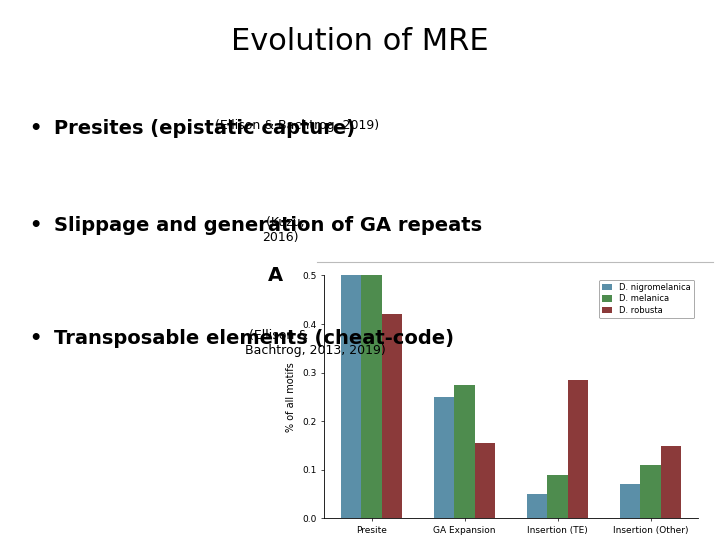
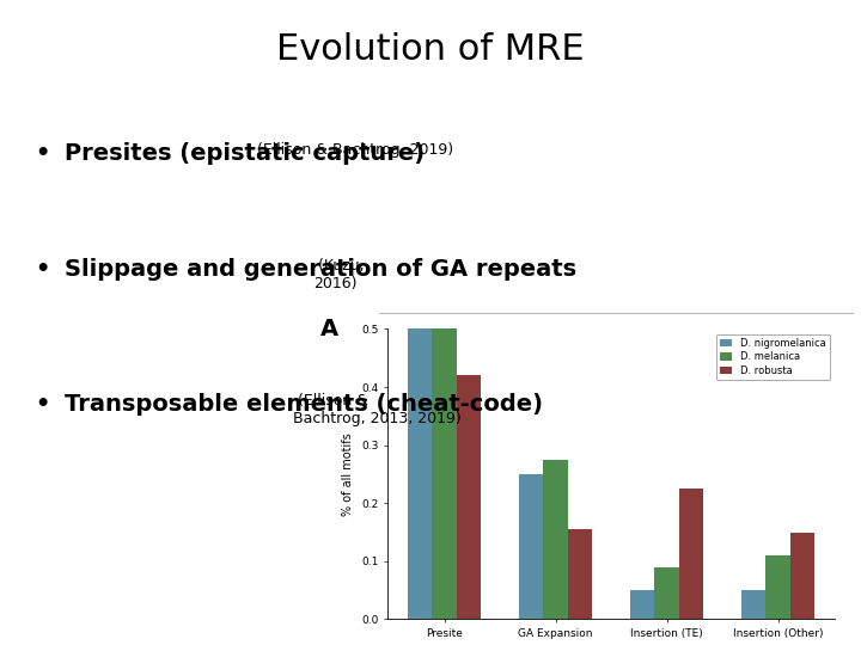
D. robusta/Insertion (TE): 0.285 -> 0.225
D. nigromelanica/Insertion (Other): 0.070 -> 0.050
